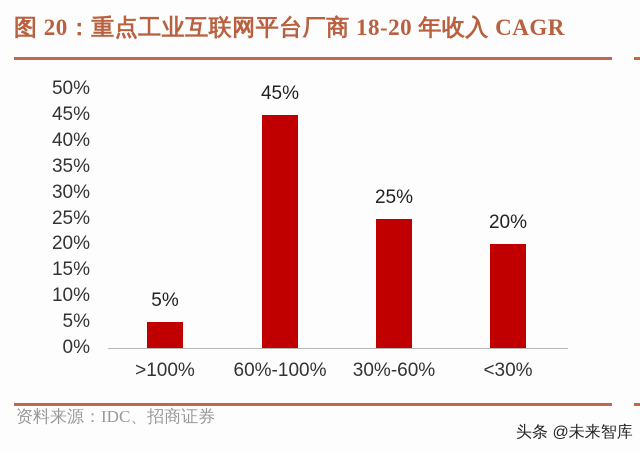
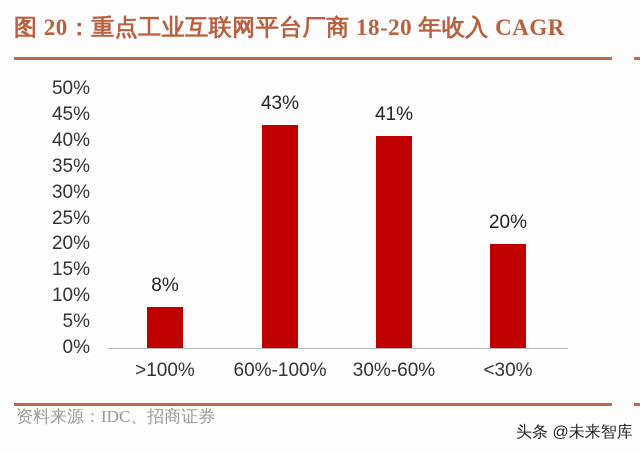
>100%: 5% -> 8%
60%-100%: 45% -> 43%
30%-60%: 25% -> 41%
